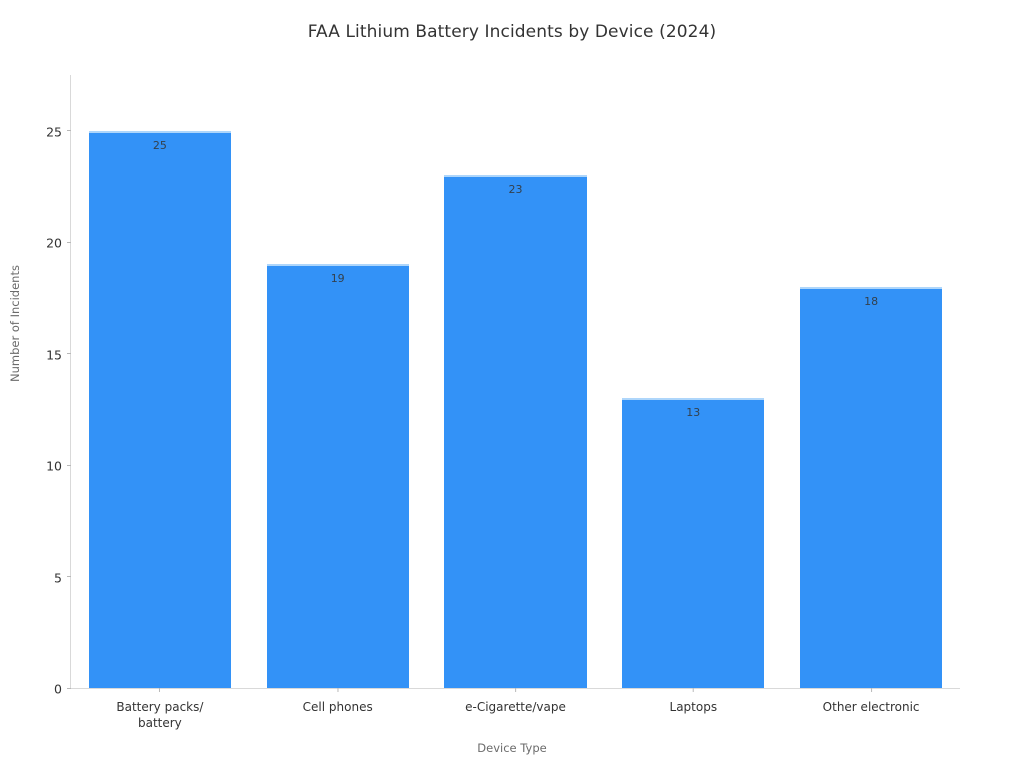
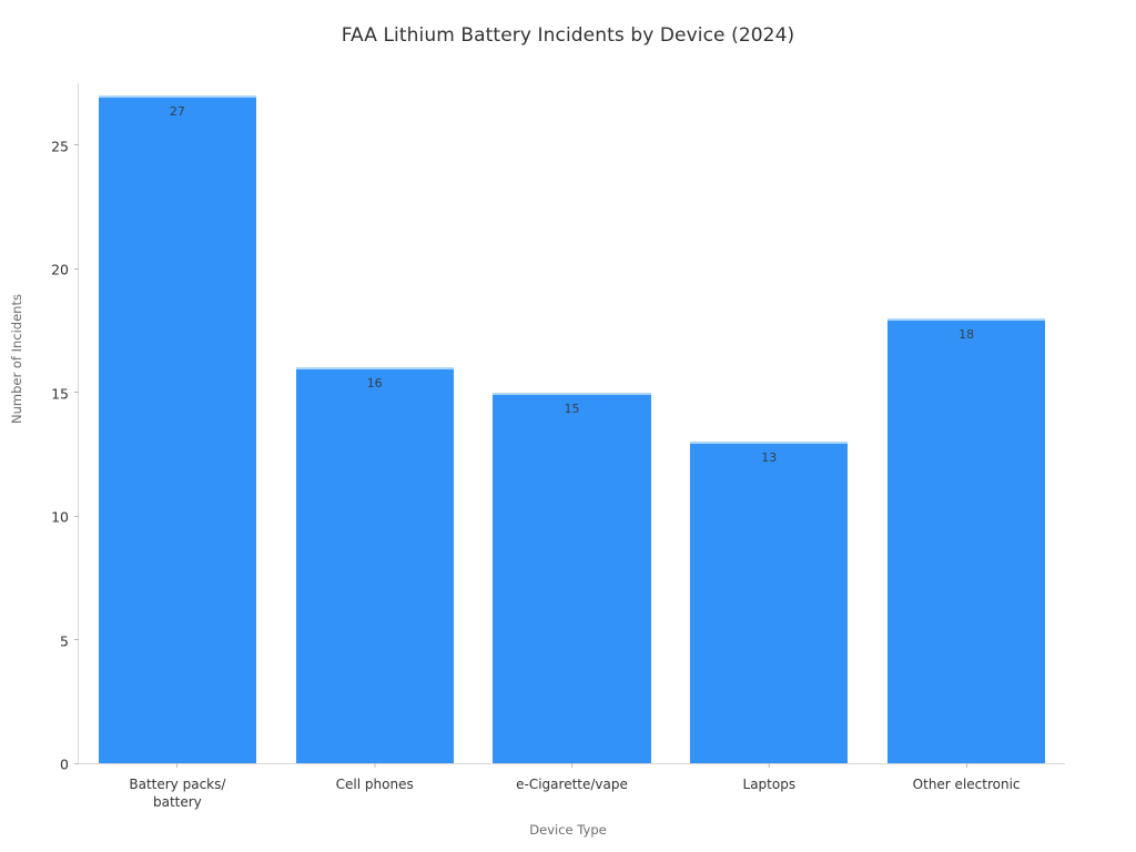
Battery packs/ battery: 25 -> 27
Cell phones: 19 -> 16
e-Cigarette/vape: 23 -> 15
